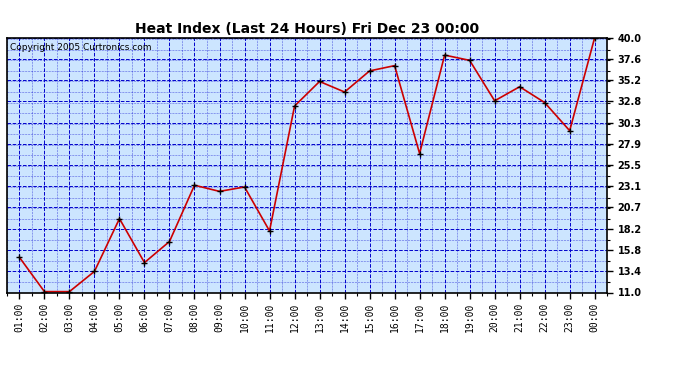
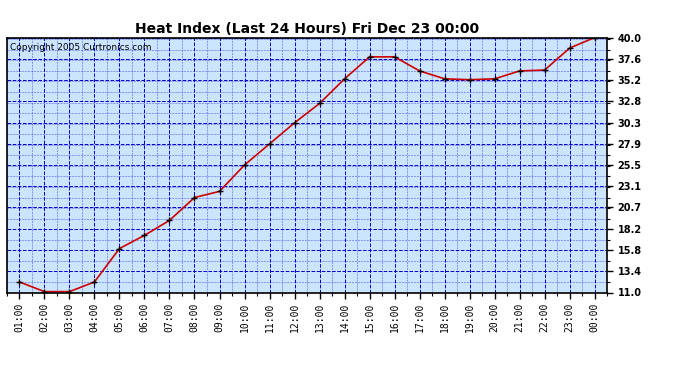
01:00: 15.0 -> 12.2
04:00: 13.4 -> 12.2
05:00: 19.4 -> 16.0
06:00: 14.4 -> 17.5
07:00: 16.8 -> 19.2
08:00: 23.2 -> 21.8
10:00: 23.0 -> 25.5
11:00: 18.0 -> 27.9
12:00: 32.2 -> 30.3
13:00: 35.0 -> 32.5
14:00: 33.8 -> 35.3
15:00: 36.2 -> 37.8
16:00: 36.8 -> 37.8
17:00: 26.8 -> 36.2
18:00: 38.0 -> 35.3
19:00: 37.4 -> 35.2
20:00: 32.8 -> 35.3
21:00: 34.4 -> 36.2
22:00: 32.6 -> 36.3
23:00: 29.4 -> 38.8
